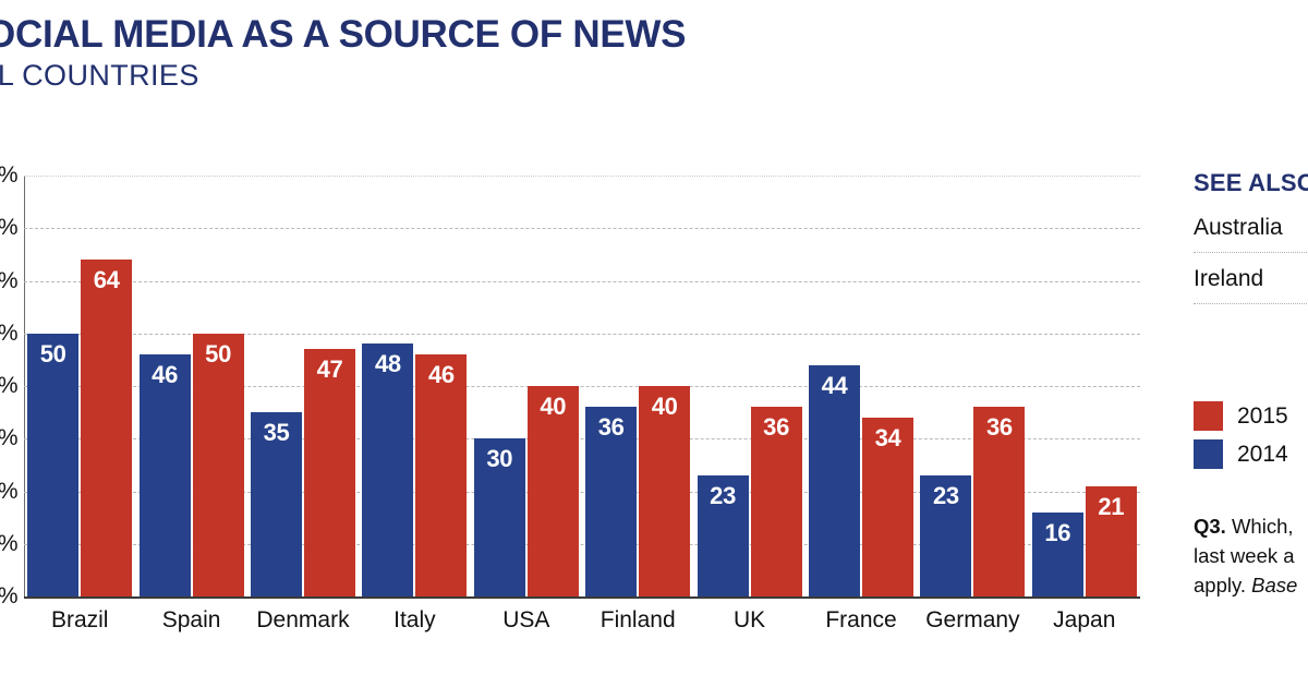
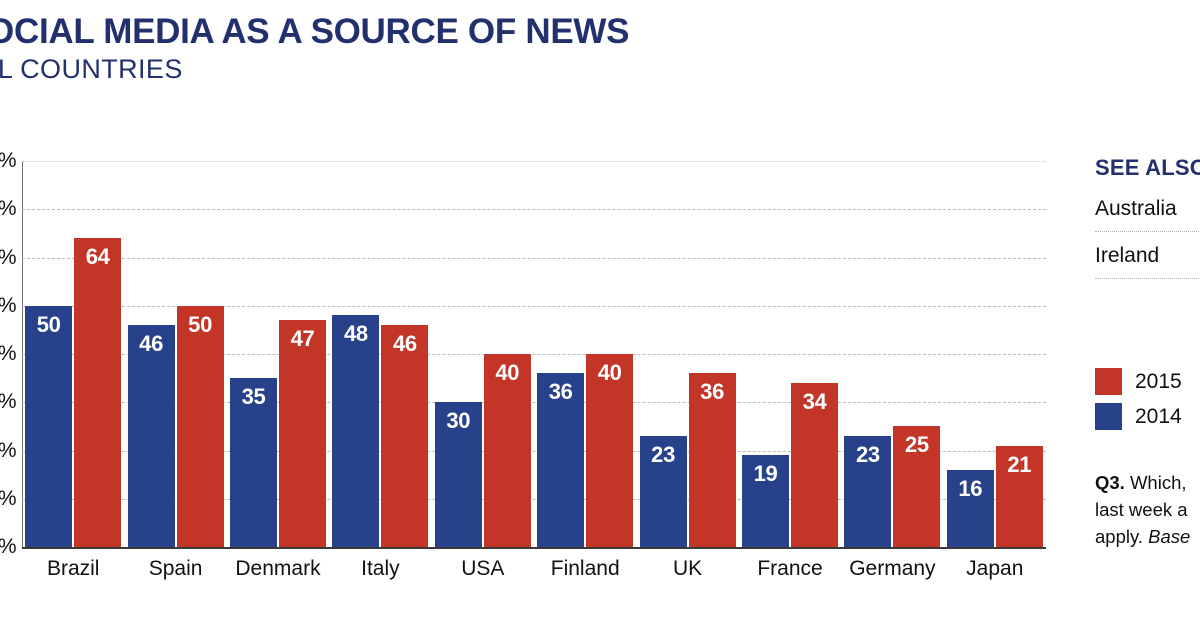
2014/France: 44 -> 19
2015/Germany: 36 -> 25
